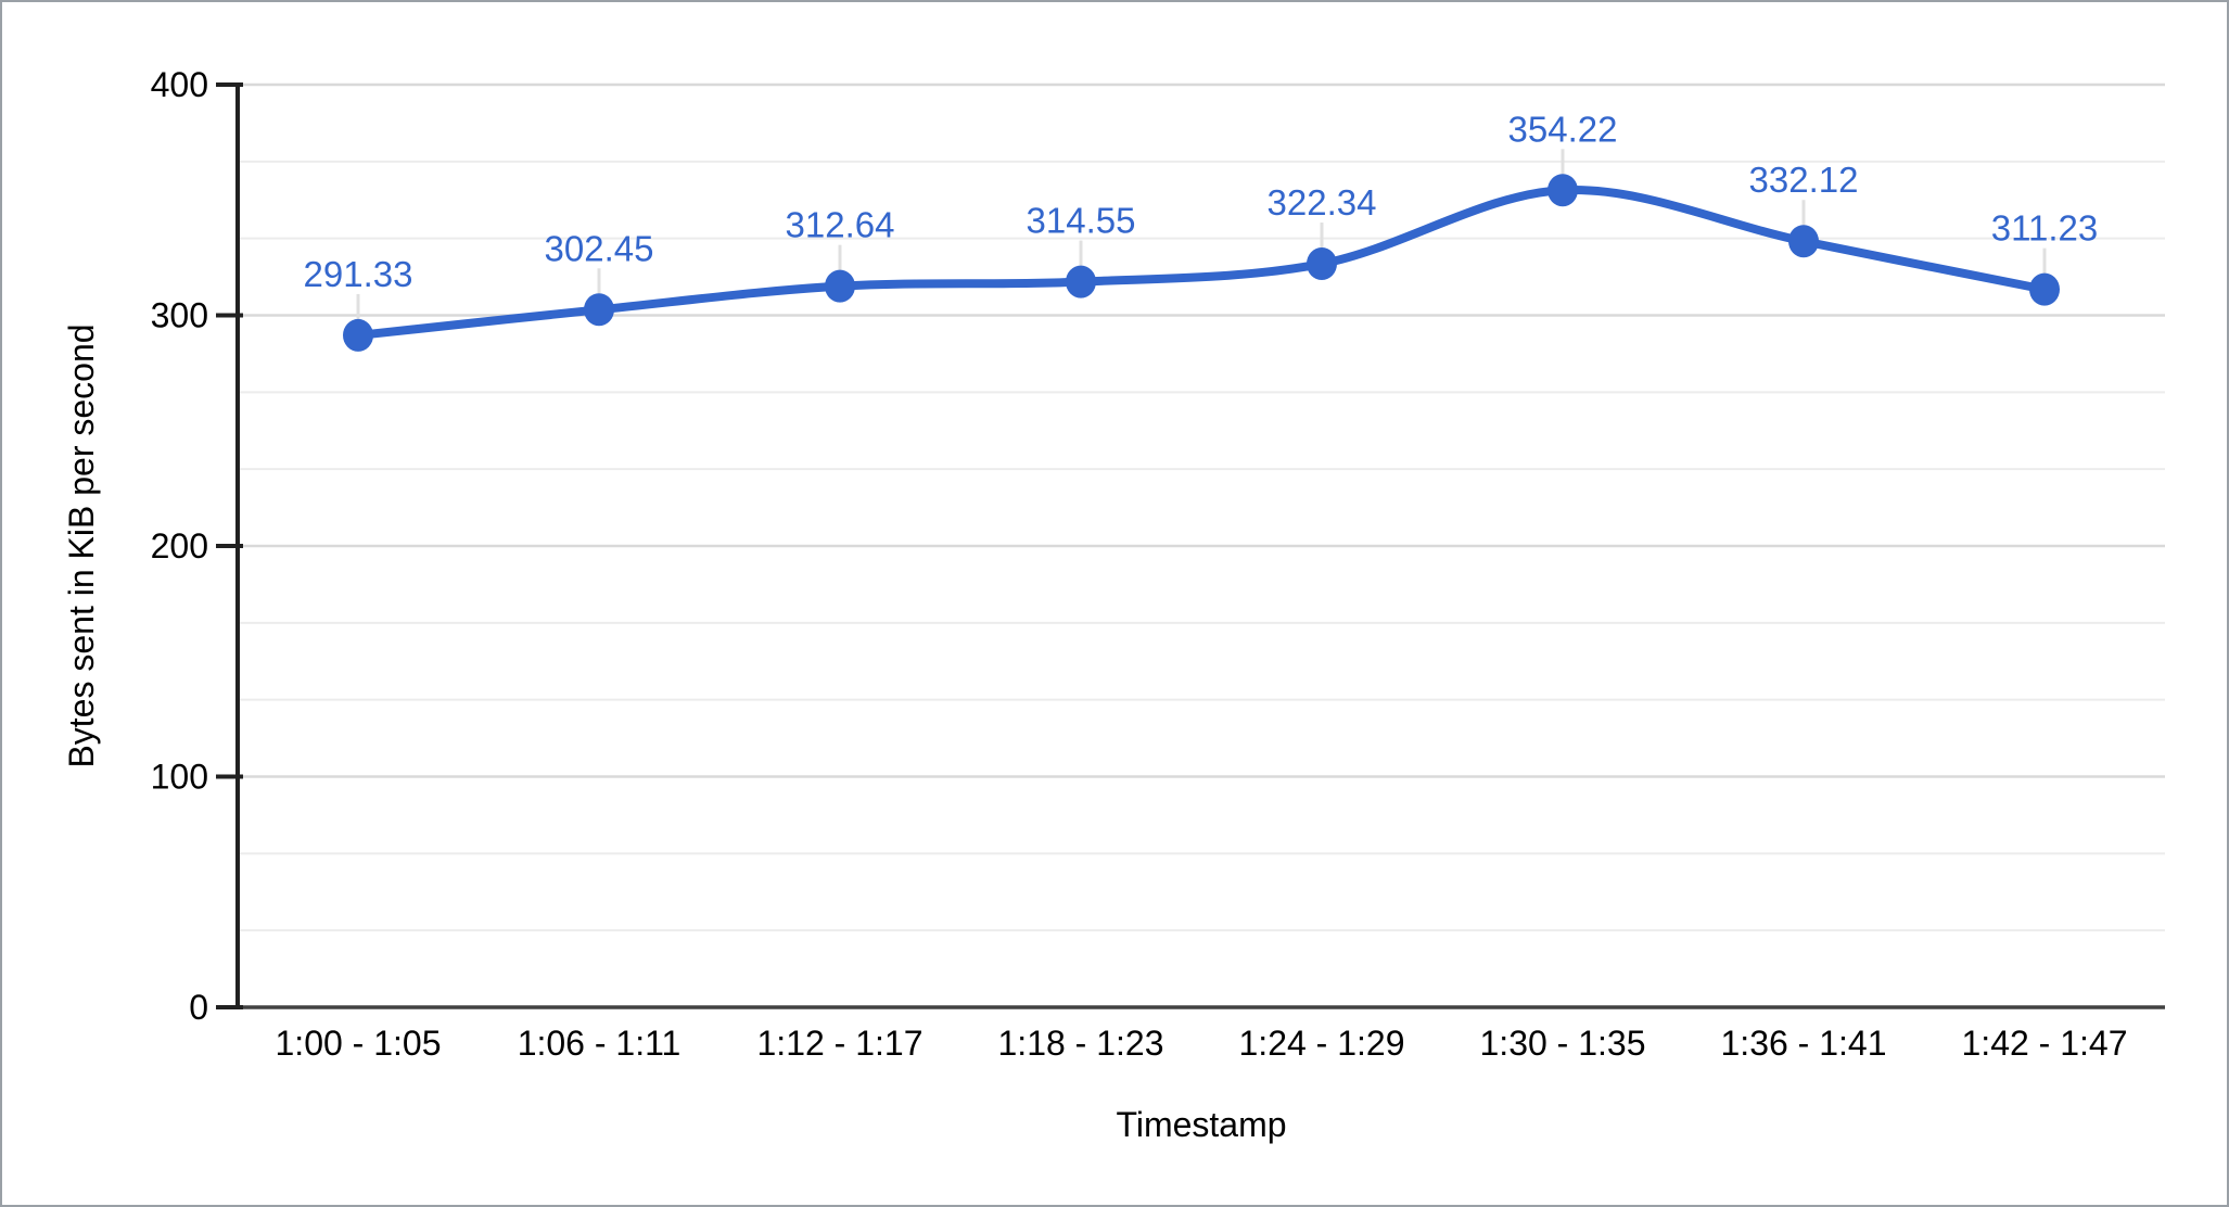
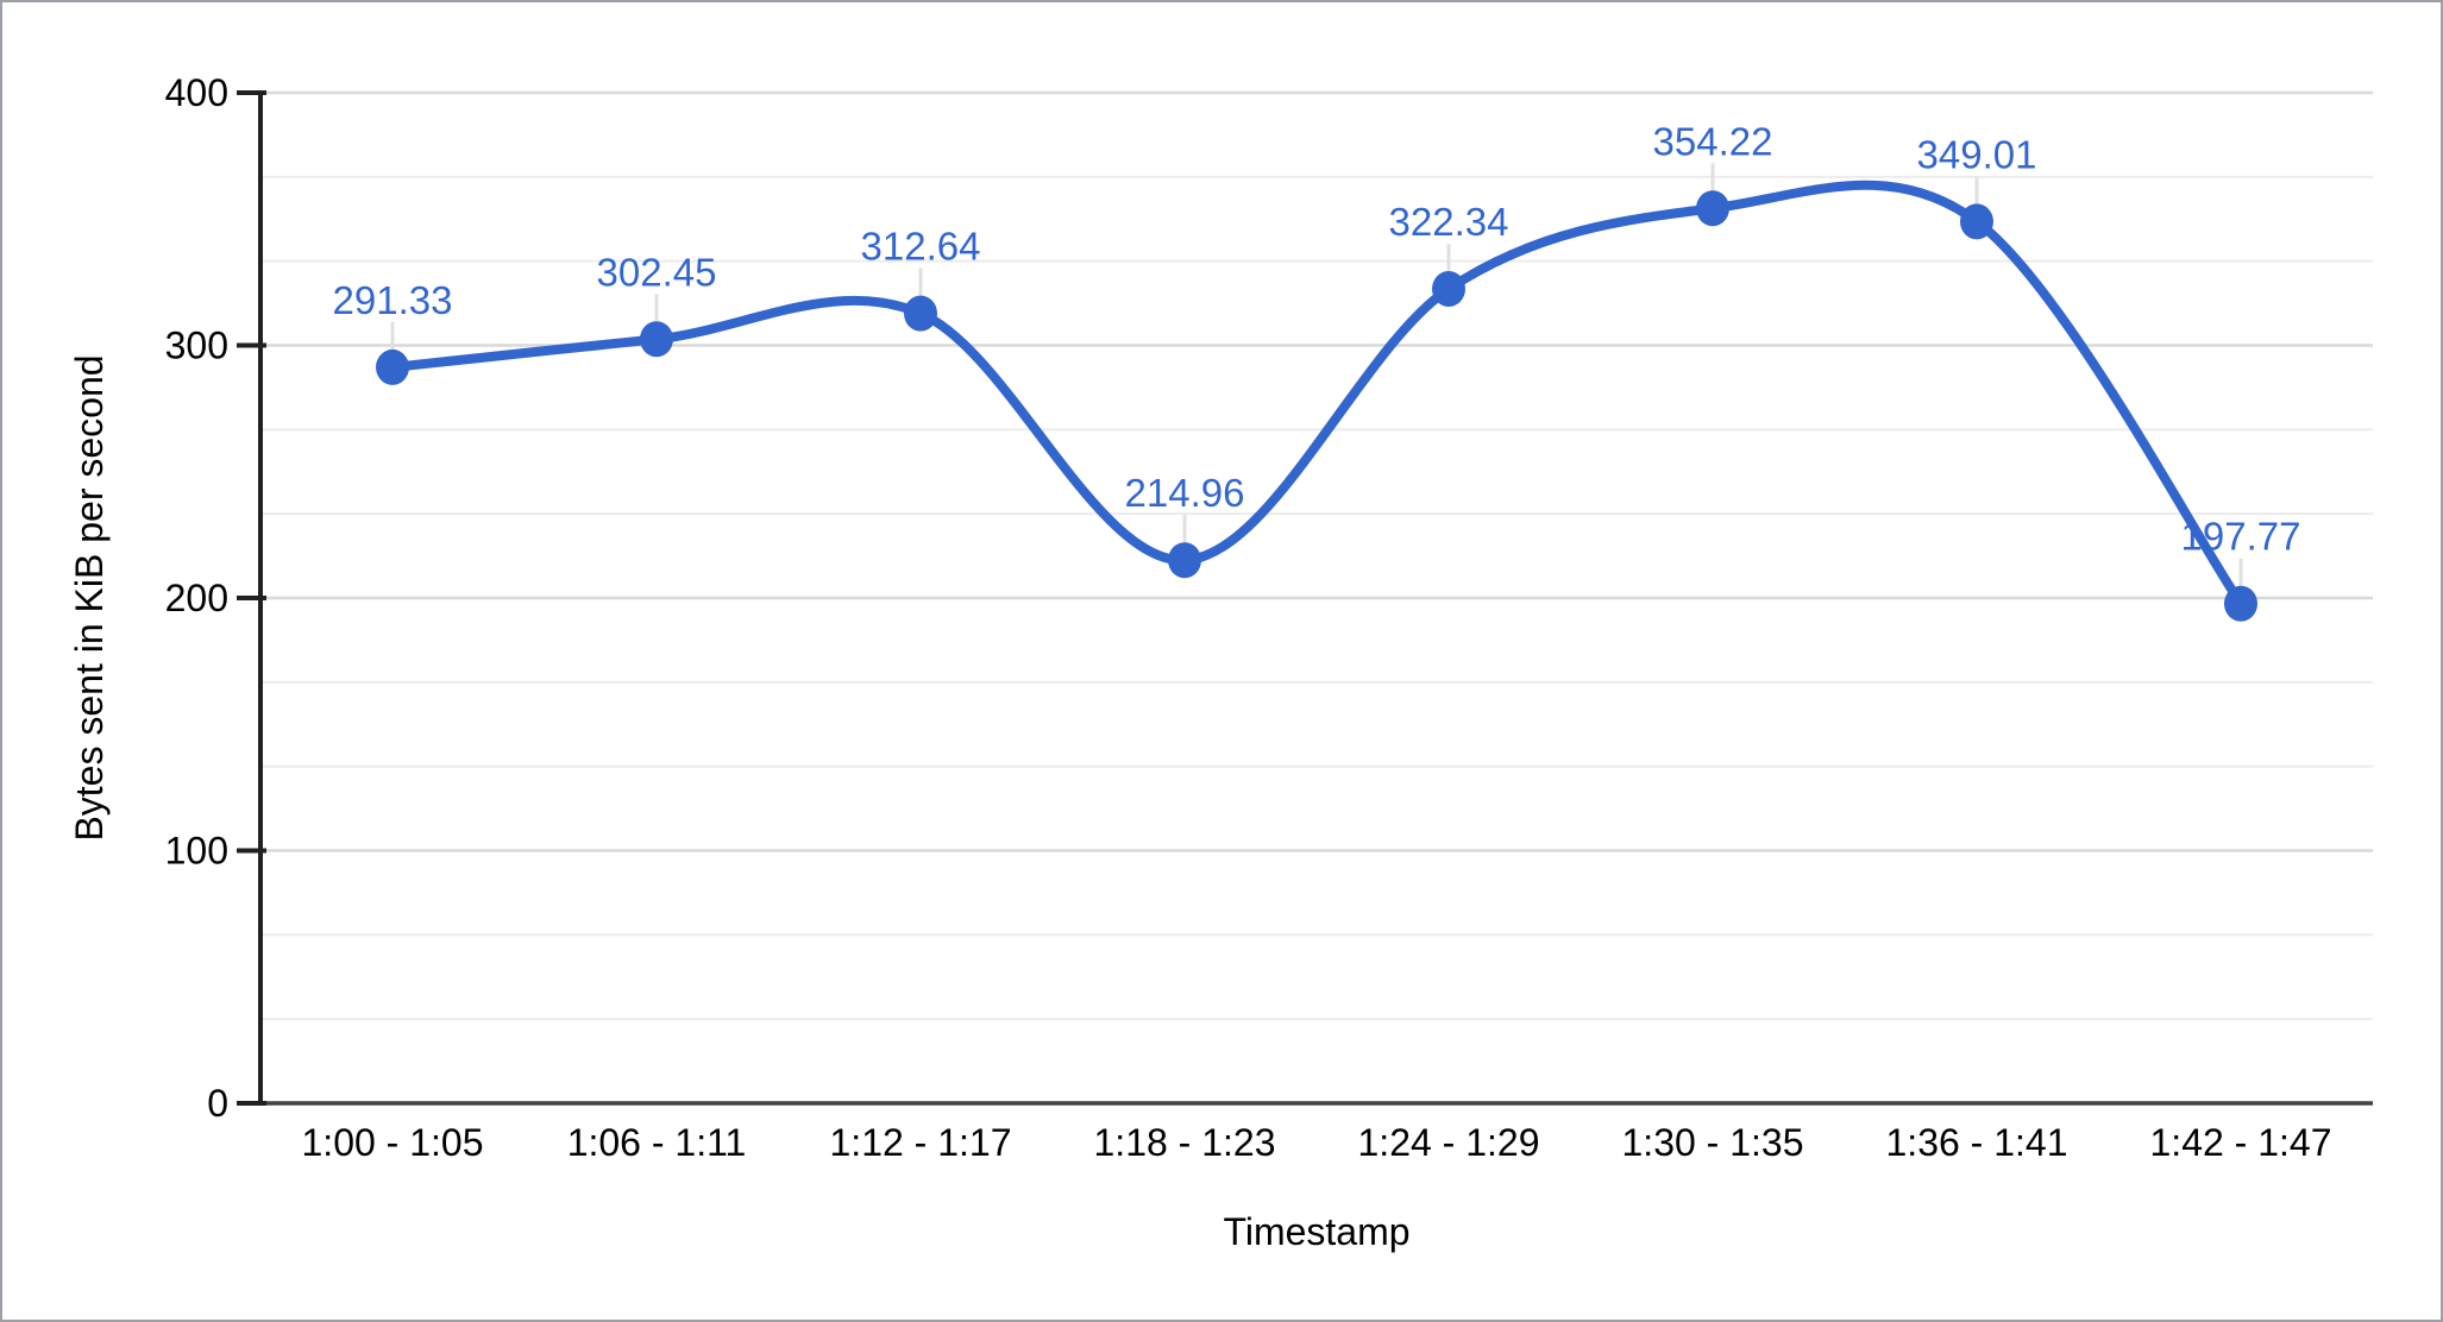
1:18 - 1:23: 314.55 -> 214.96
1:36 - 1:41: 332.12 -> 349.01
1:42 - 1:47: 311.23 -> 197.77
